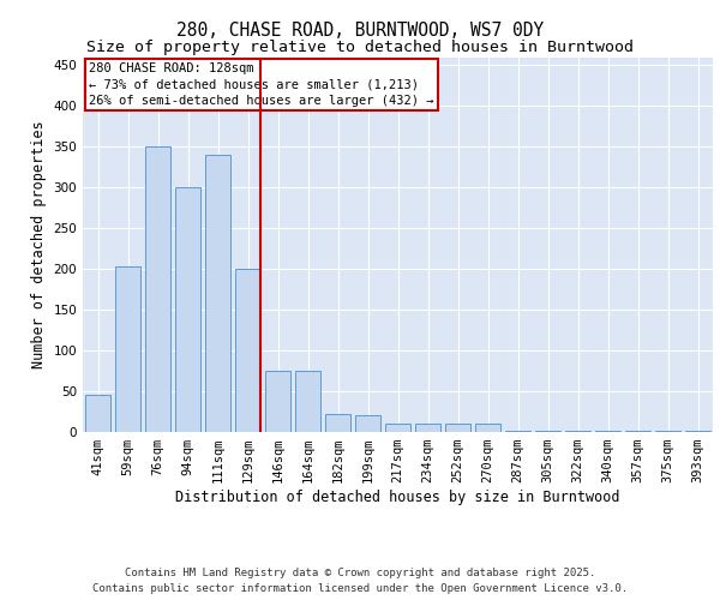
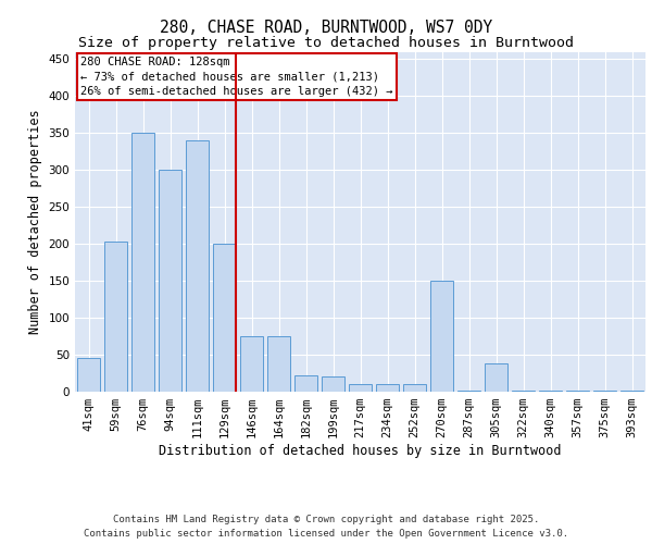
270sqm: 10 -> 150
305sqm: 2 -> 38
